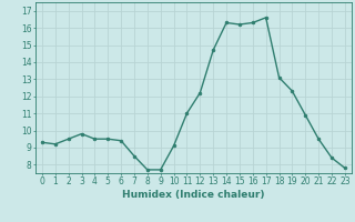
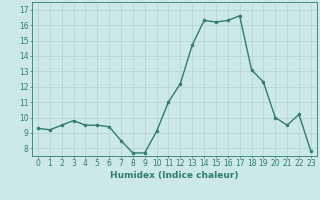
20: 10.9 -> 10.0
22: 8.4 -> 10.2
